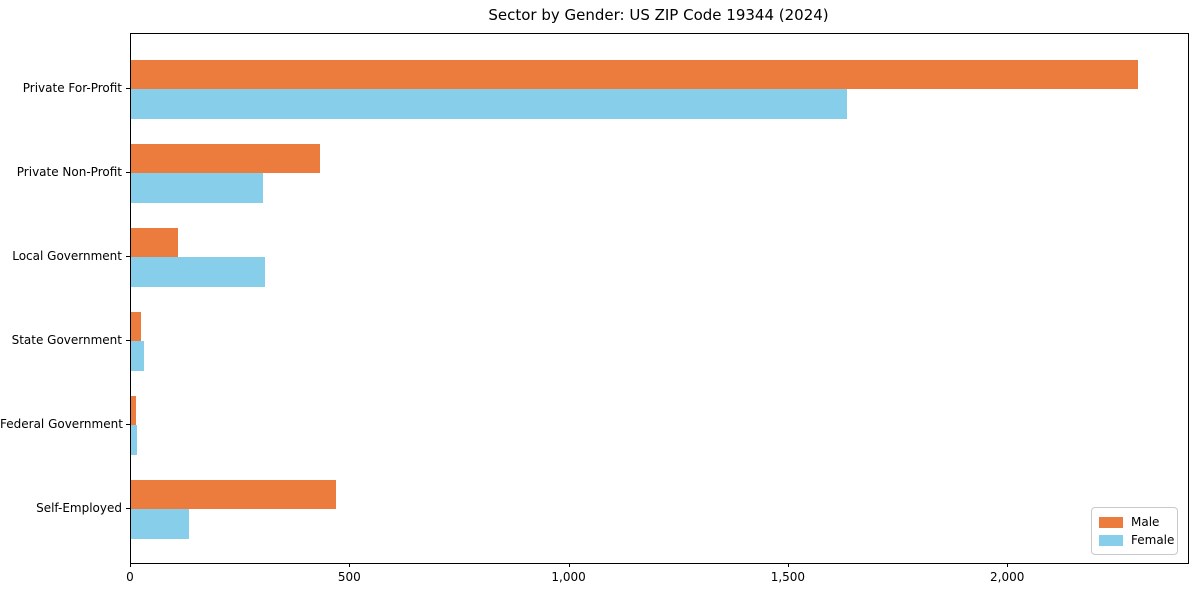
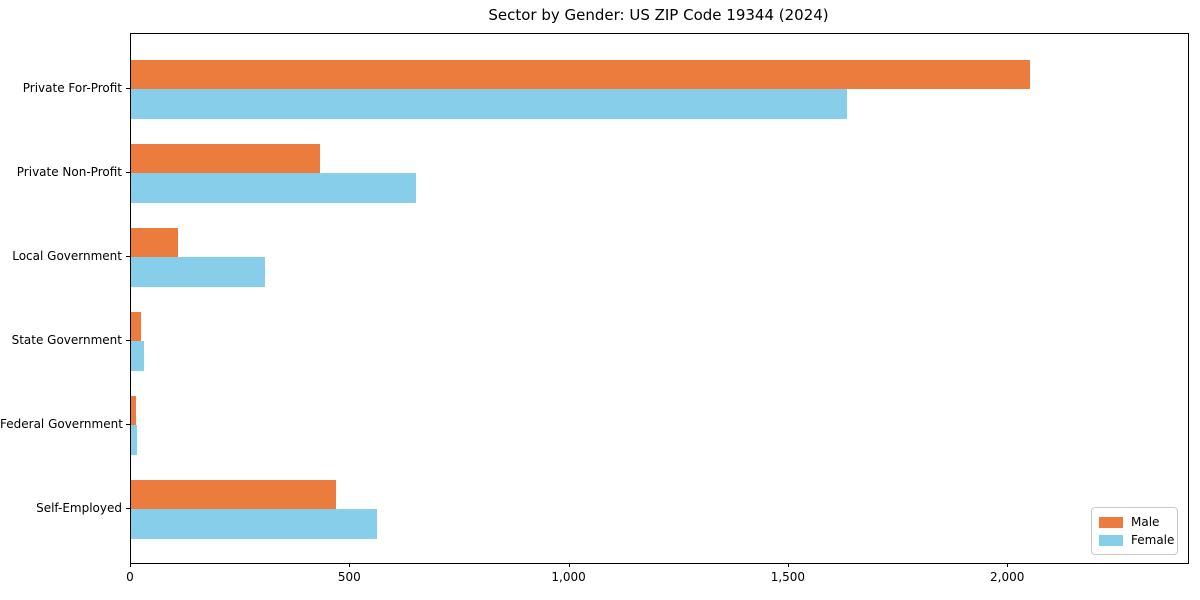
Male/Private For-Profit: 2300 -> 2050
Female/Private Non-Profit: 300 -> 650
Female/Self-Employed: 130 -> 560
